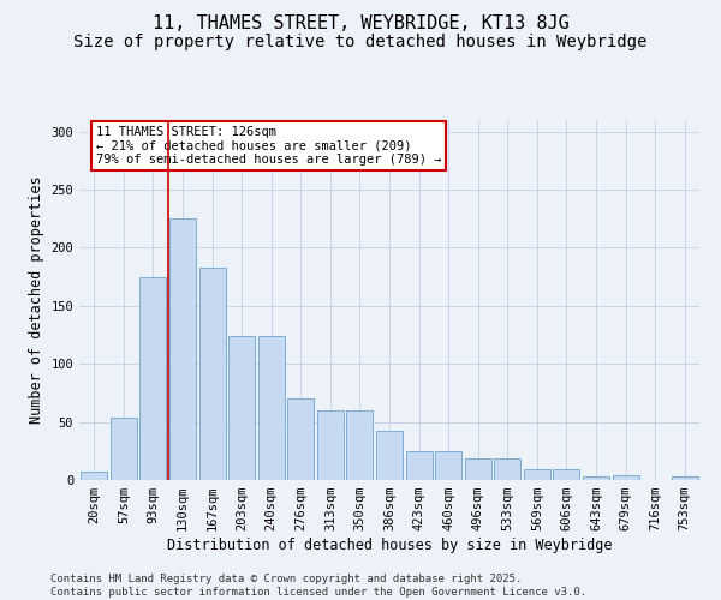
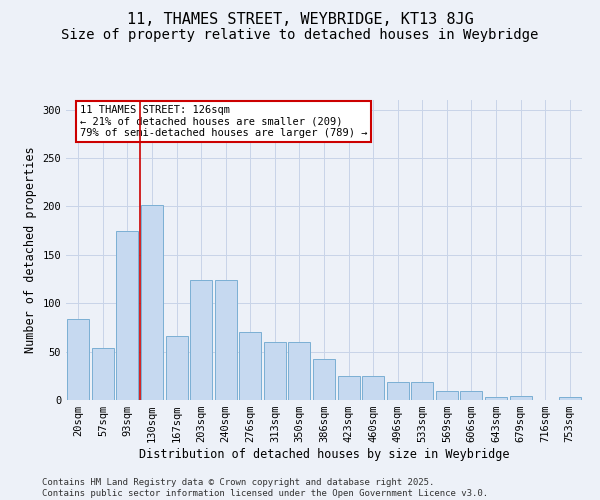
20sqm: 7 -> 84
130sqm: 225 -> 202
167sqm: 183 -> 66
